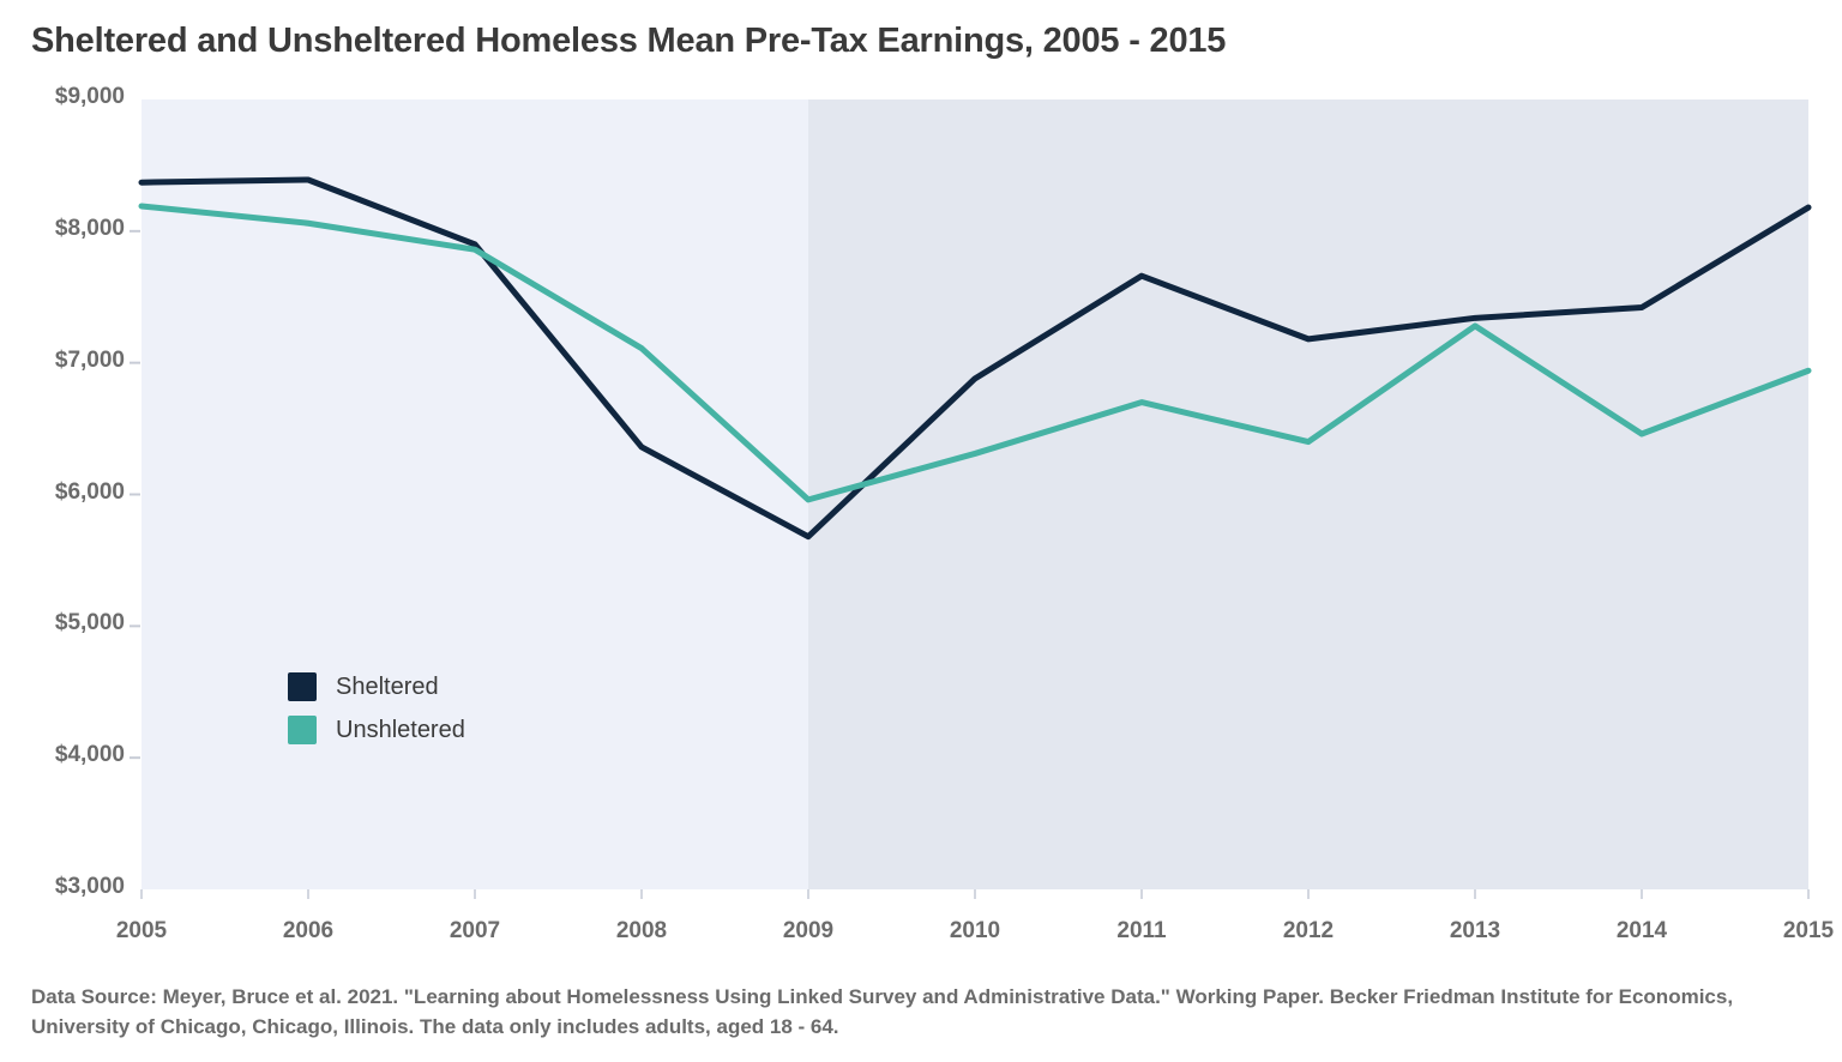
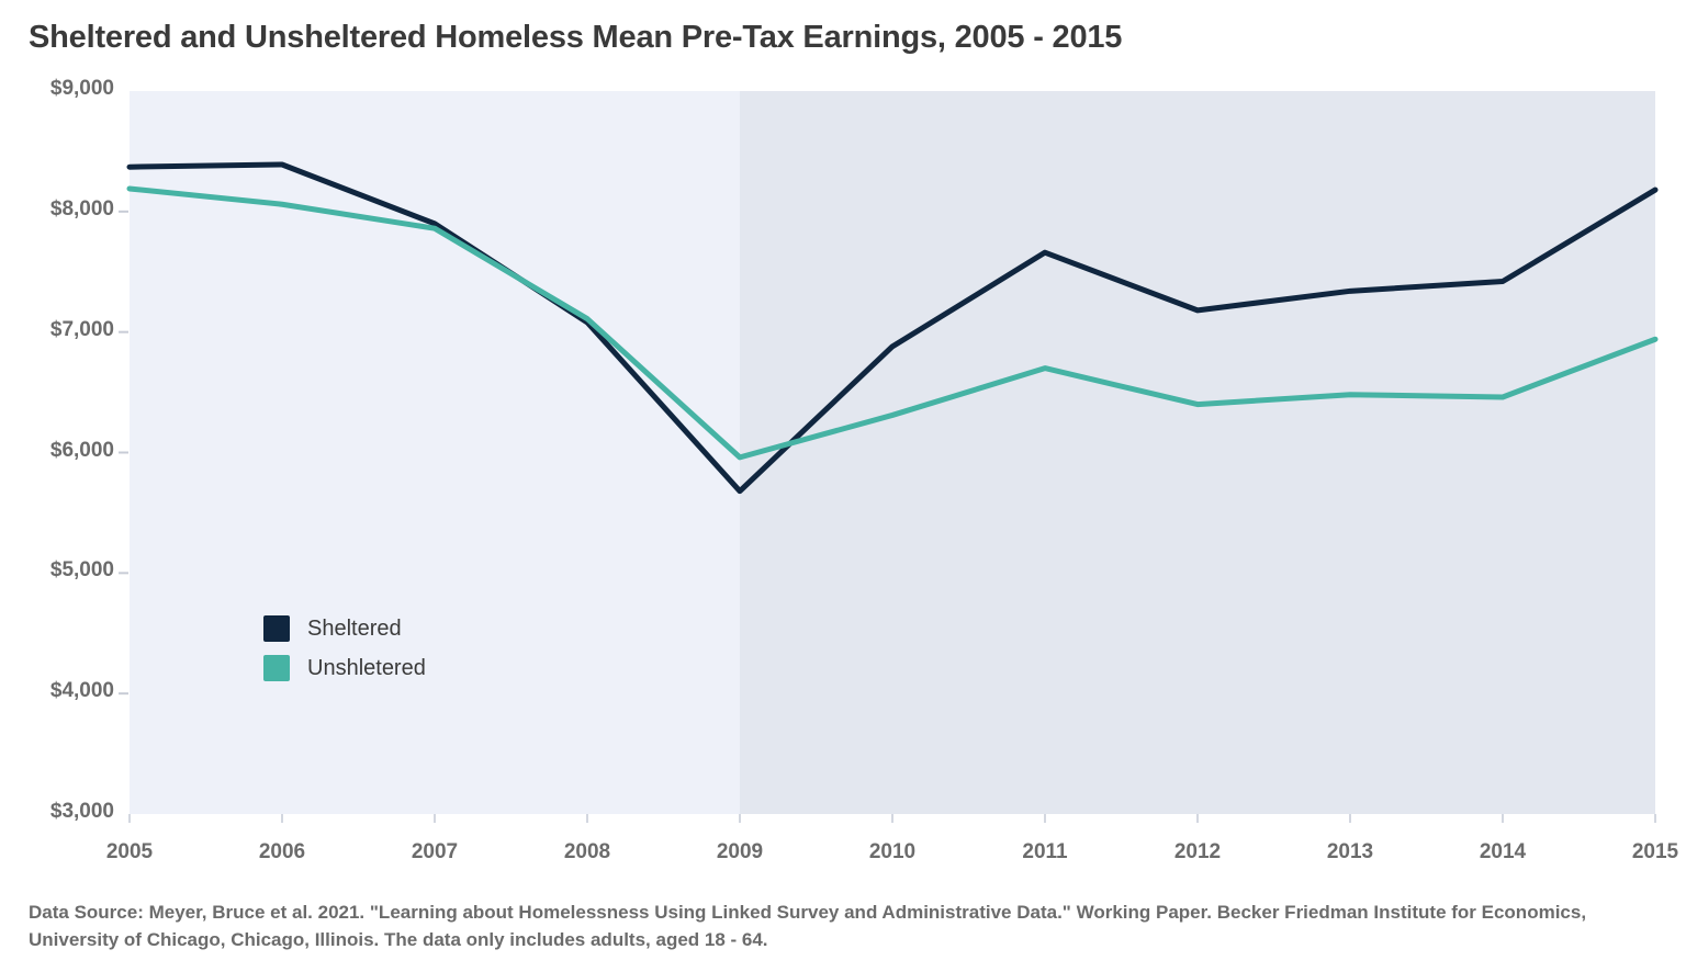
Sheltered/2008: $6360 -> $7080
Unshletered/2013: $7280 -> $6480
